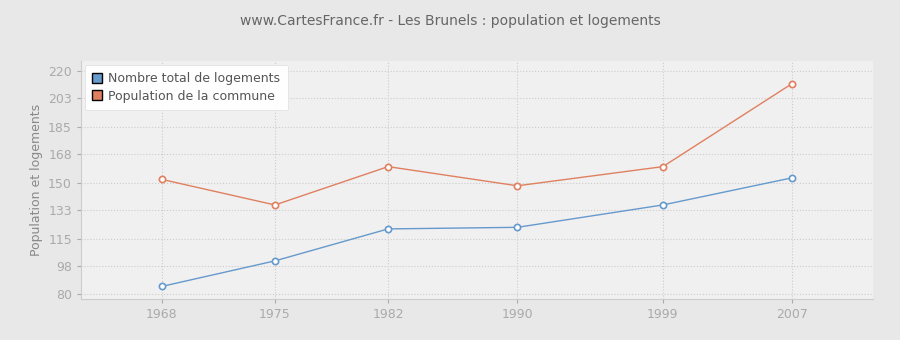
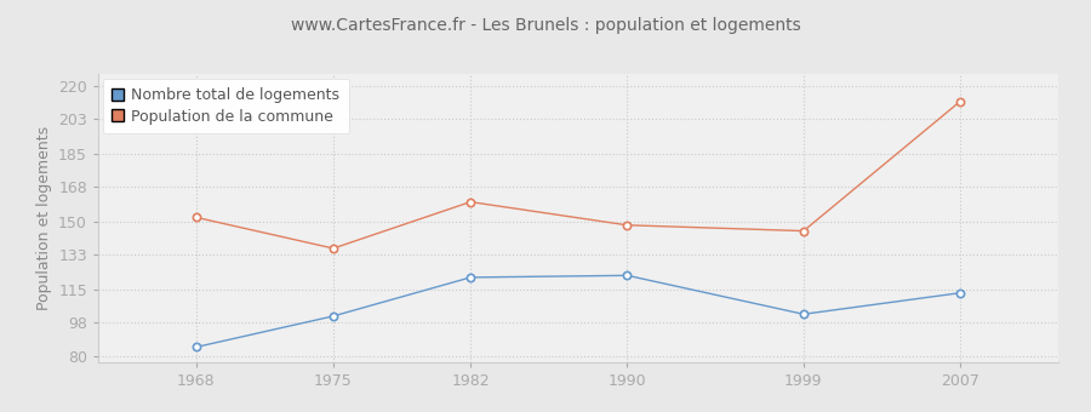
Nombre total de logements/1999: 136 -> 102
Population de la commune/1999: 160 -> 145
Nombre total de logements/2007: 153 -> 113
